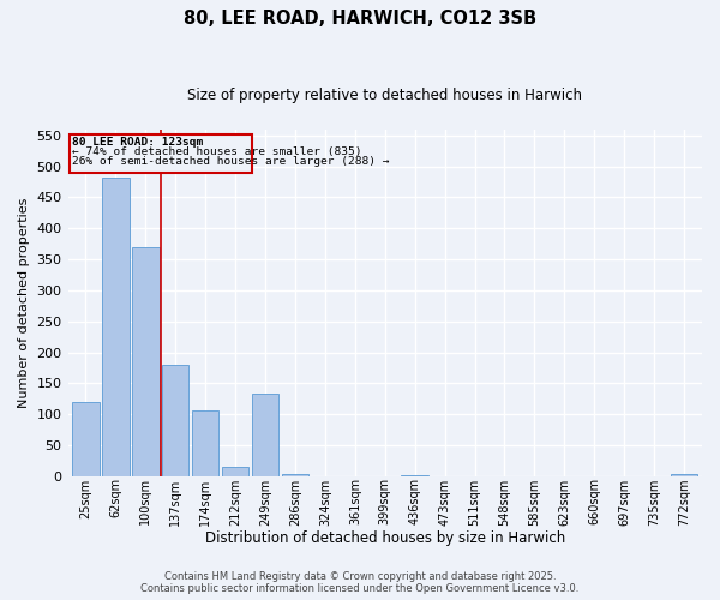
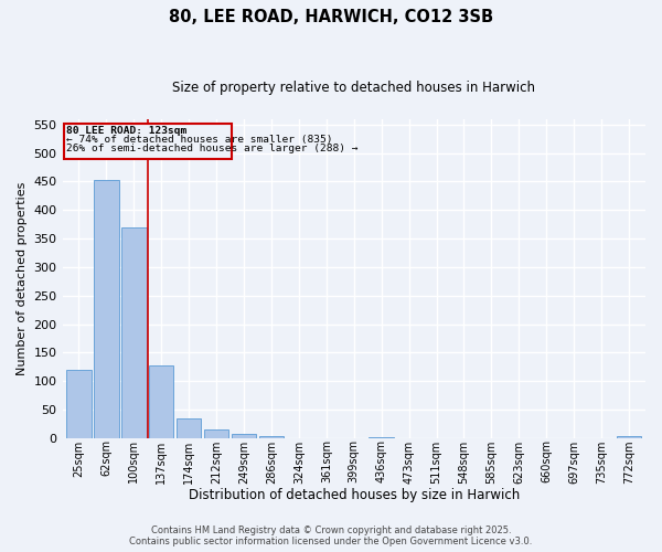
62sqm: 482 -> 453
137sqm: 180 -> 128
174sqm: 106 -> 35
249sqm: 134 -> 7
